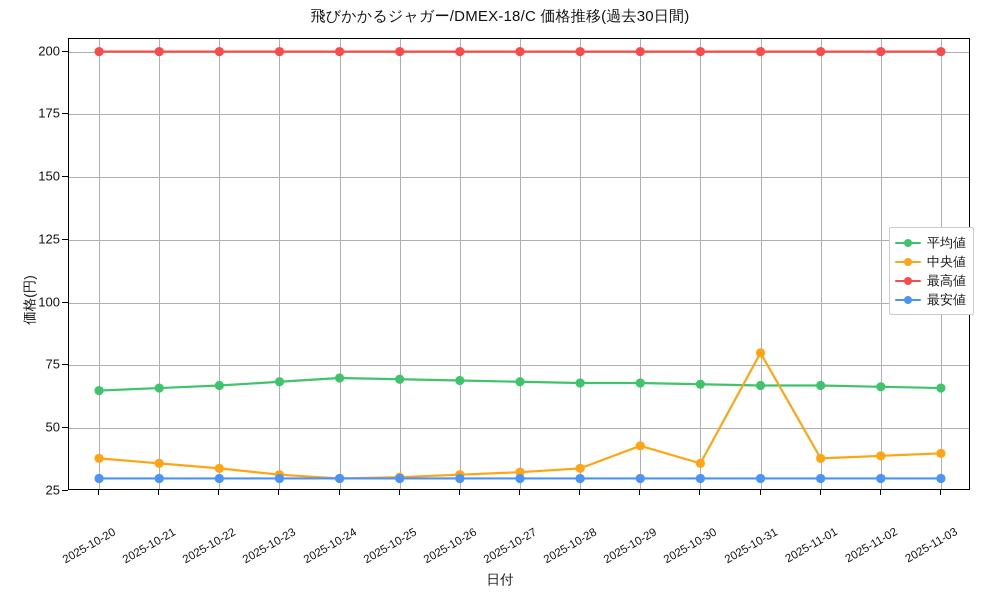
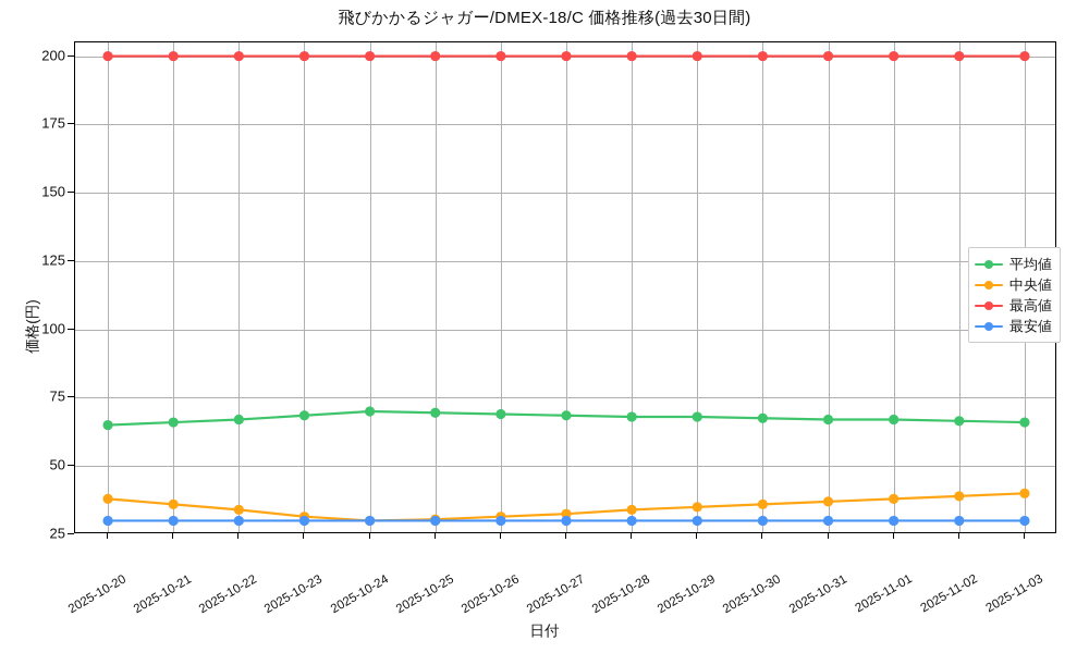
中央値/2025-10-29: 43 -> 35
中央値/2025-10-31: 80 -> 37
